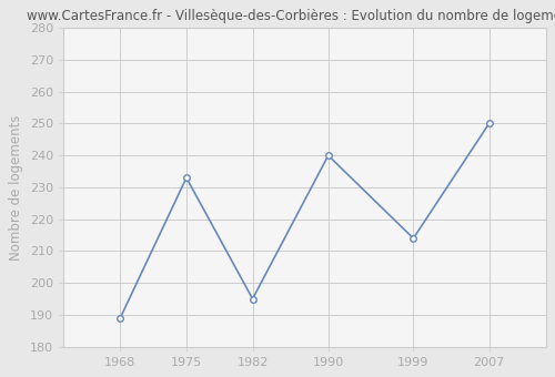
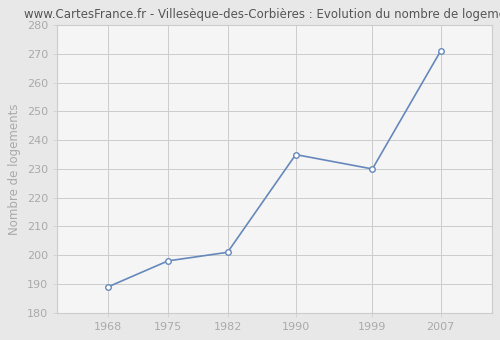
1975: 233 -> 198
1982: 195 -> 201
1990: 240 -> 235
1999: 214 -> 230
2007: 250 -> 271
